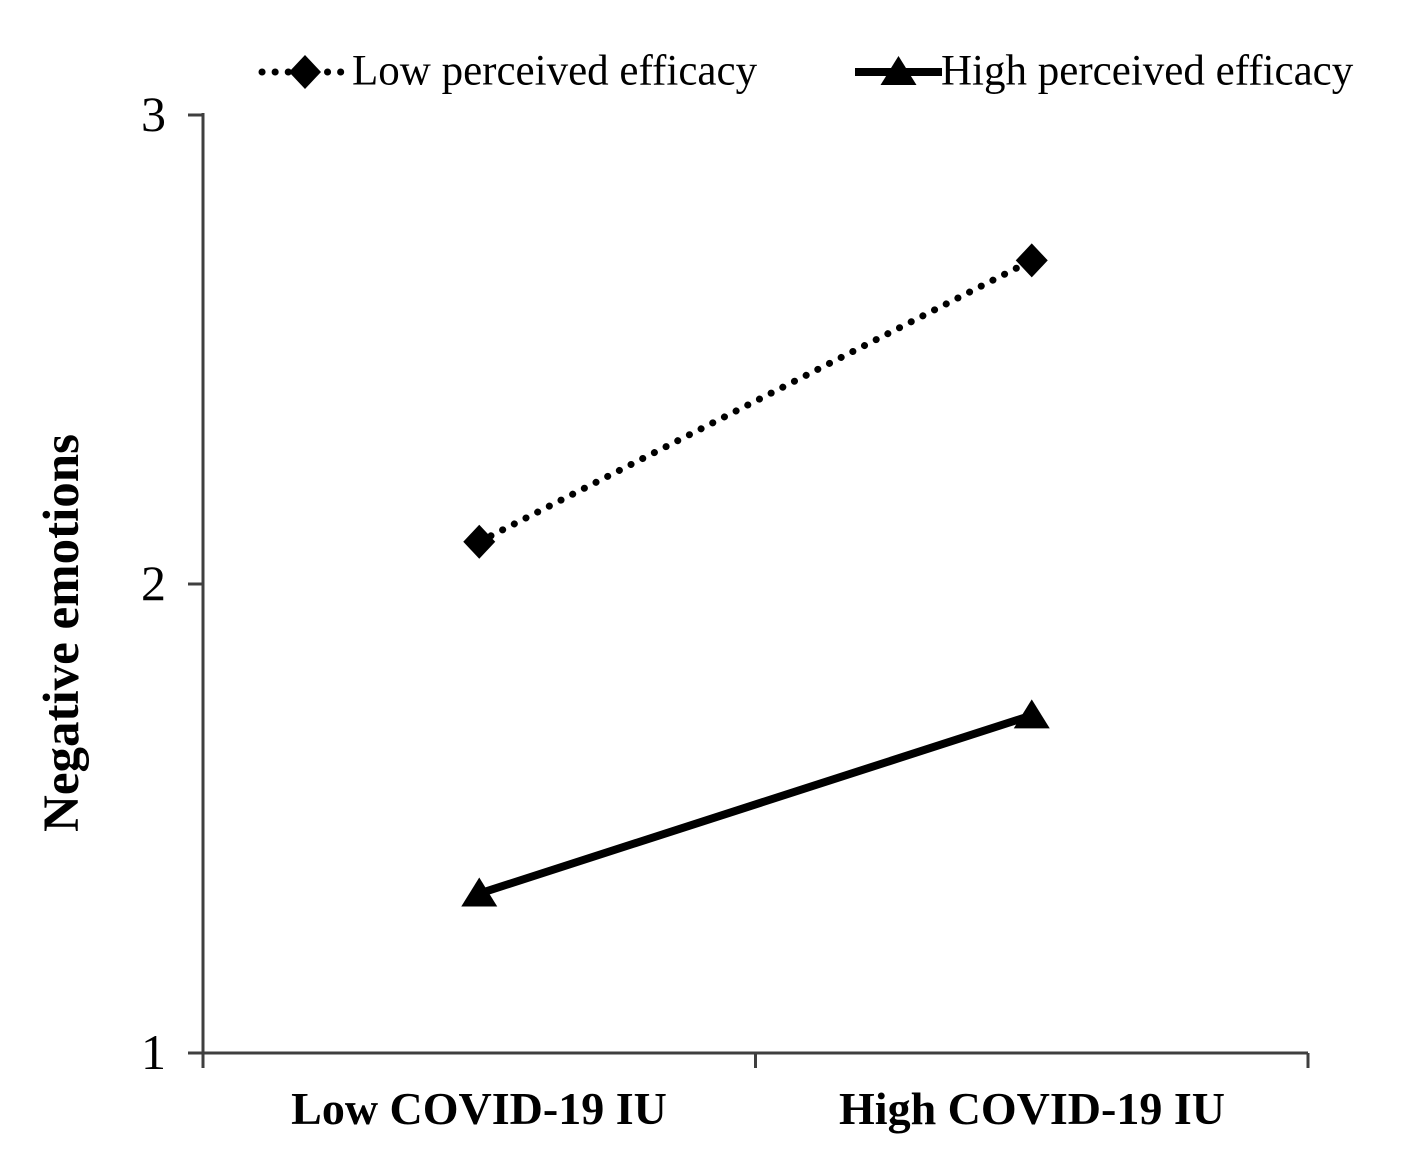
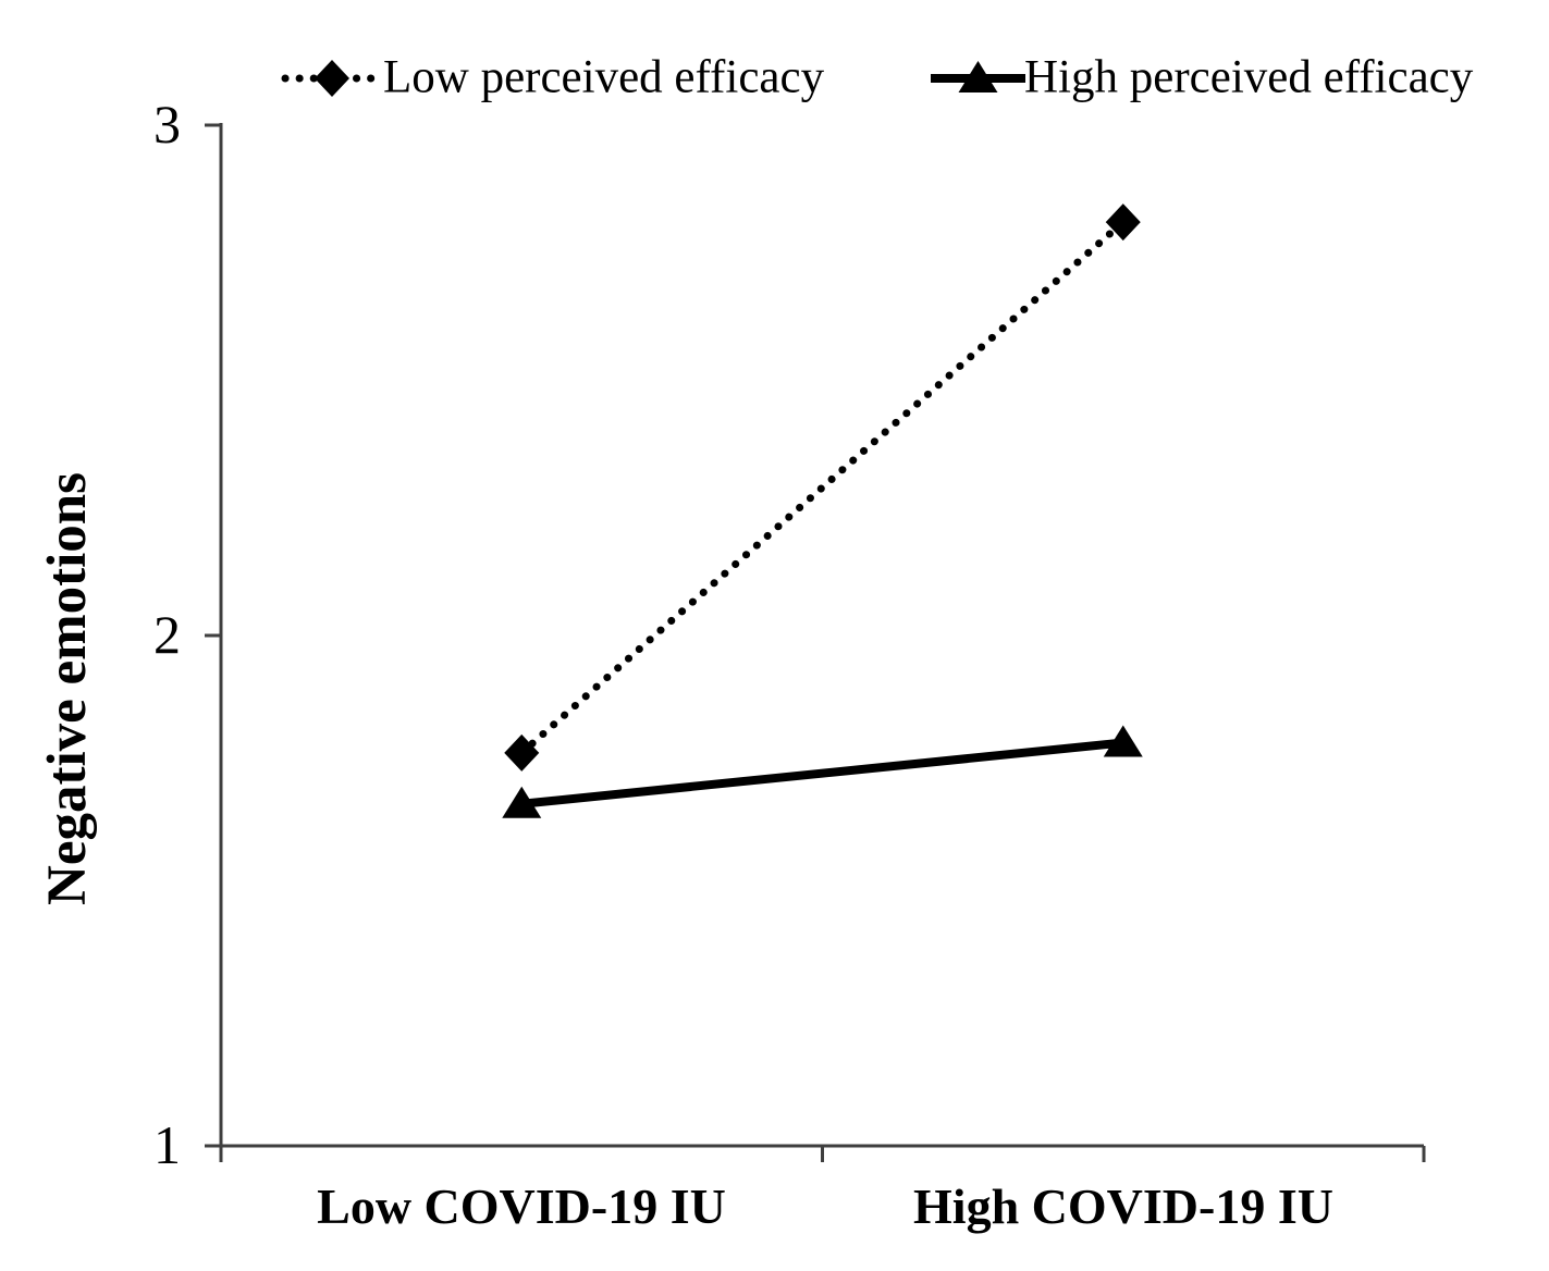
Low perceived efficacy/Low COVID-19 IU: 2.09 -> 1.77
High perceived efficacy/Low COVID-19 IU: 1.34 -> 1.67
Low perceived efficacy/High COVID-19 IU: 2.69 -> 2.81
High perceived efficacy/High COVID-19 IU: 1.72 -> 1.79
